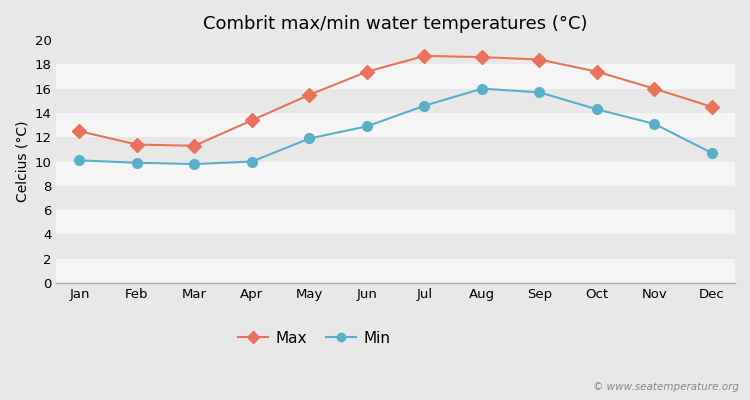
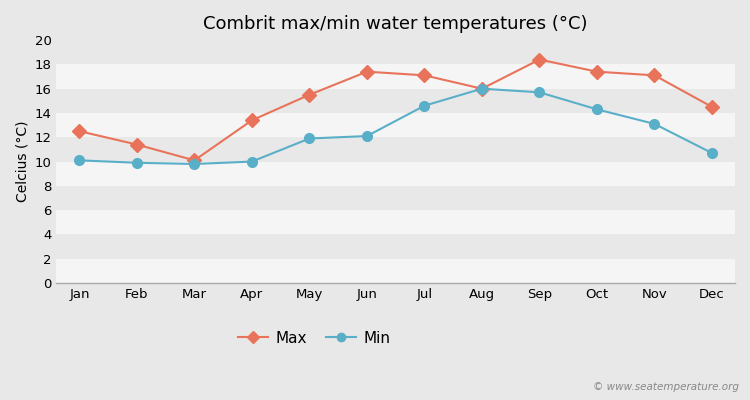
Max/Mar: 11.3 -> 10.1
Min/Jun: 12.9 -> 12.1
Max/Jul: 18.7 -> 17.1
Max/Aug: 18.6 -> 16.0
Max/Nov: 16.0 -> 17.1
